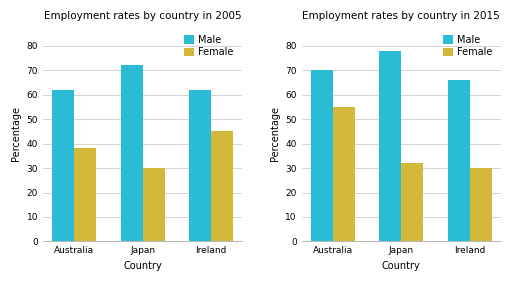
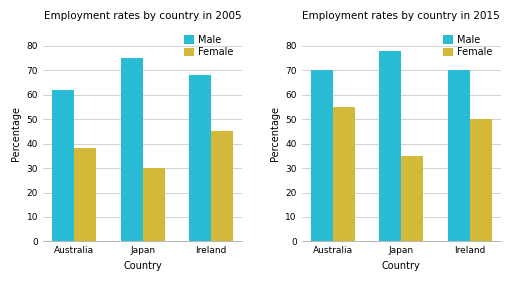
Employment rates by country in 2005/Male/Japan: 72 -> 75
Employment rates by country in 2005/Male/Ireland: 62 -> 68
Employment rates by country in 2015/Female/Japan: 32 -> 35
Employment rates by country in 2015/Male/Ireland: 66 -> 70
Employment rates by country in 2015/Female/Ireland: 30 -> 50
